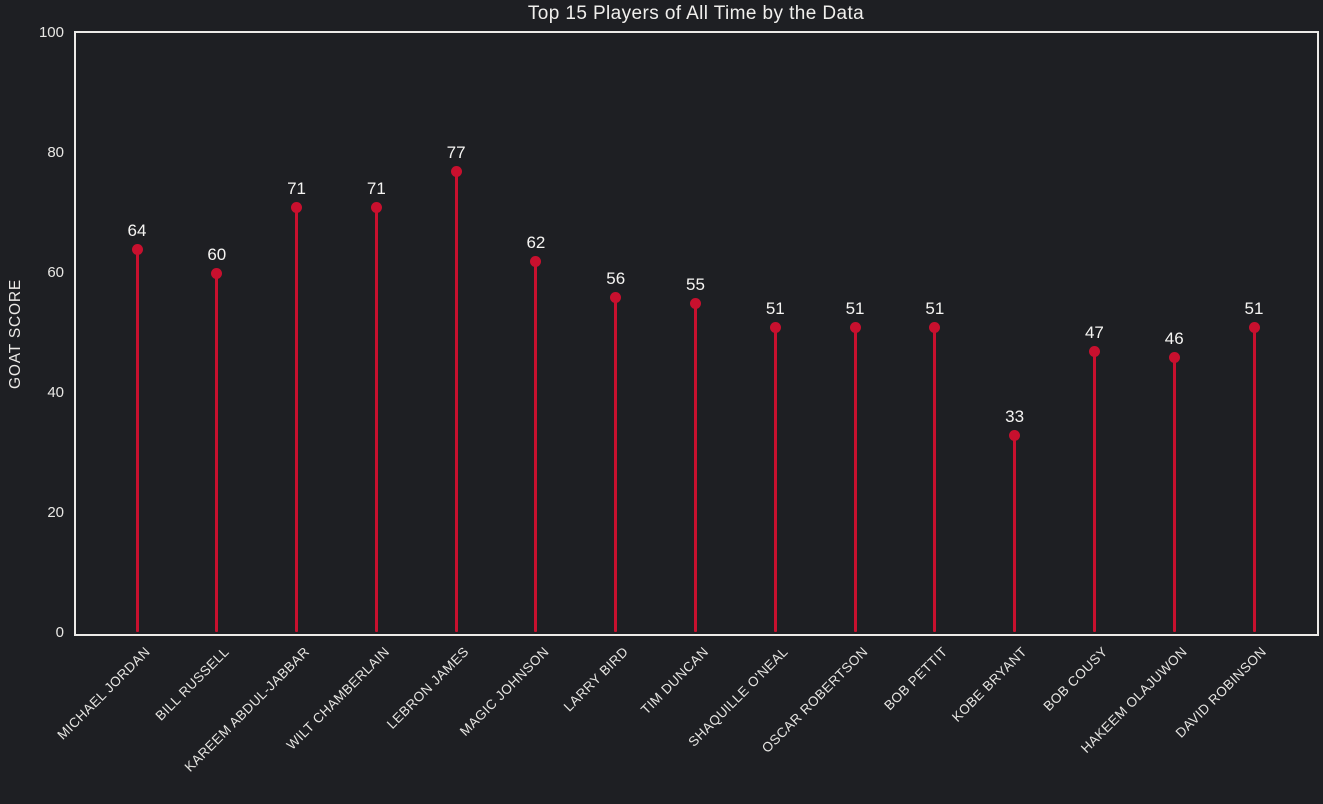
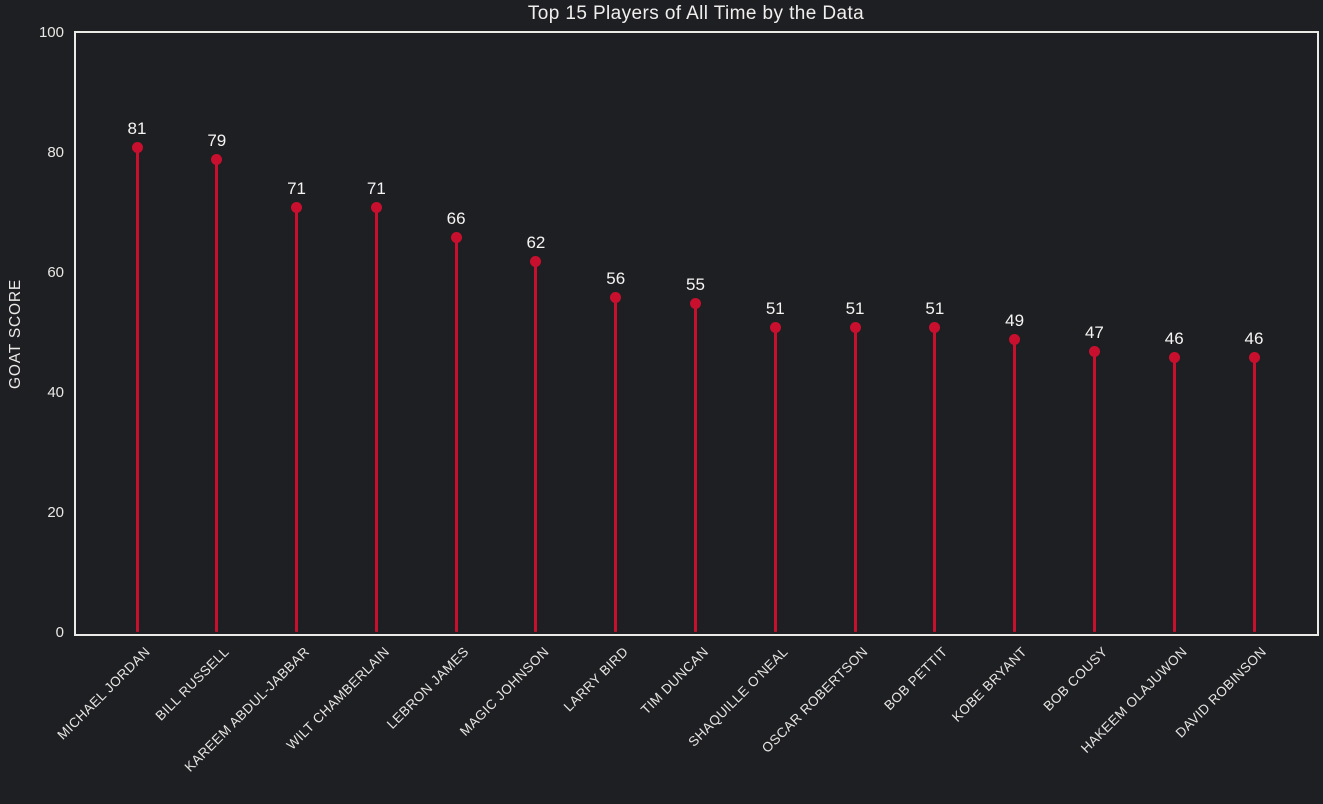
MICHAEL JORDAN: 64 -> 81
BILL RUSSELL: 60 -> 79
LEBRON JAMES: 77 -> 66
KOBE BRYANT: 33 -> 49
DAVID ROBINSON: 51 -> 46
